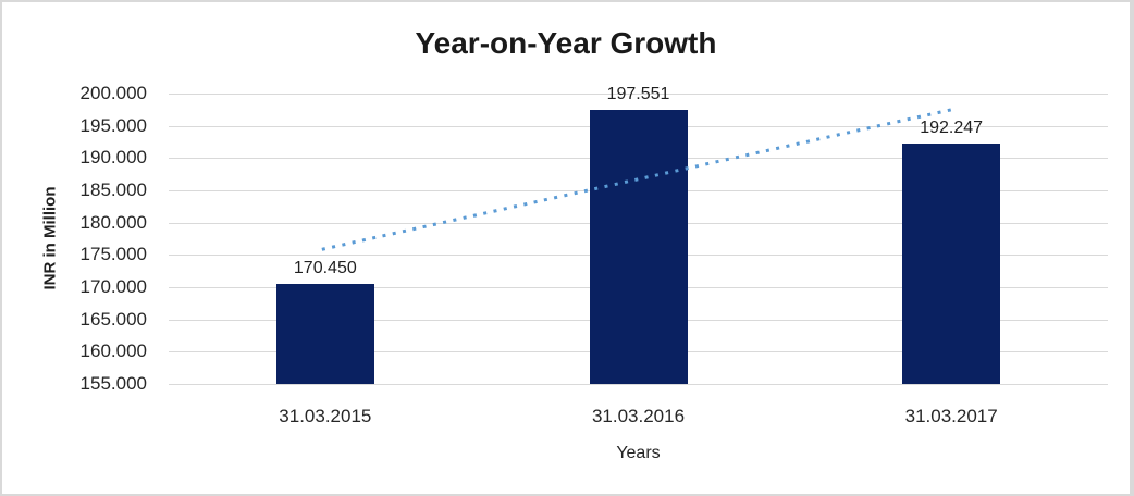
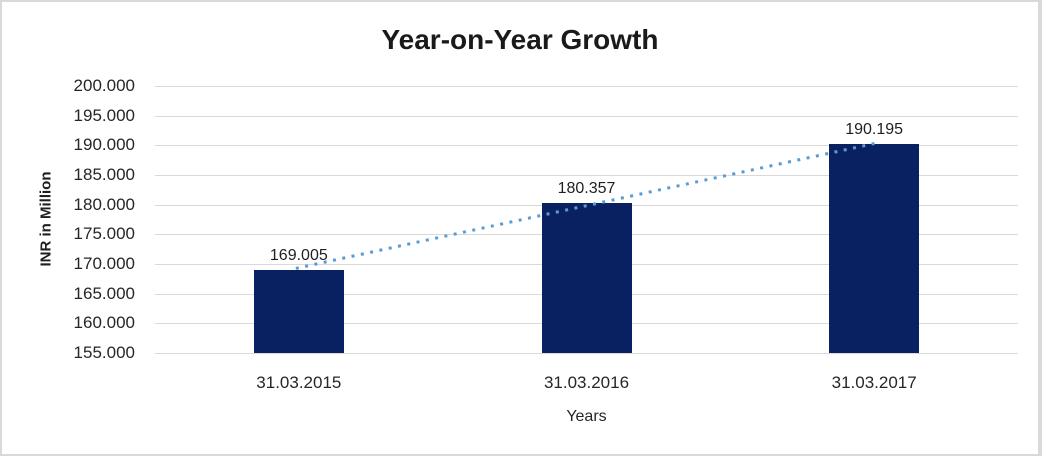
31.03.2015: 170.450 -> 169.005
31.03.2016: 197.551 -> 180.357
31.03.2017: 192.247 -> 190.195
